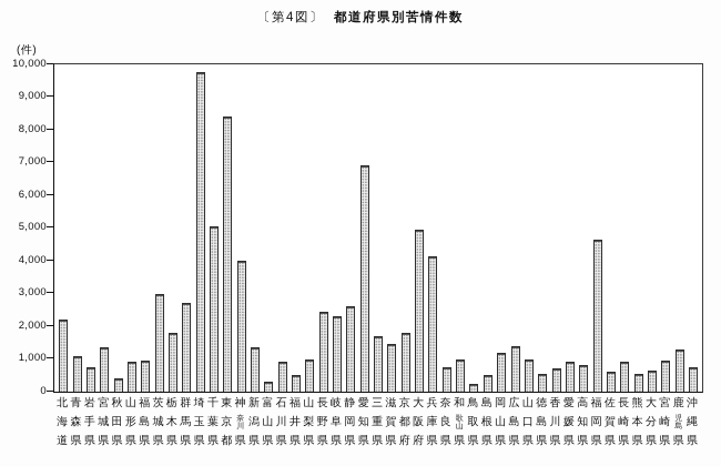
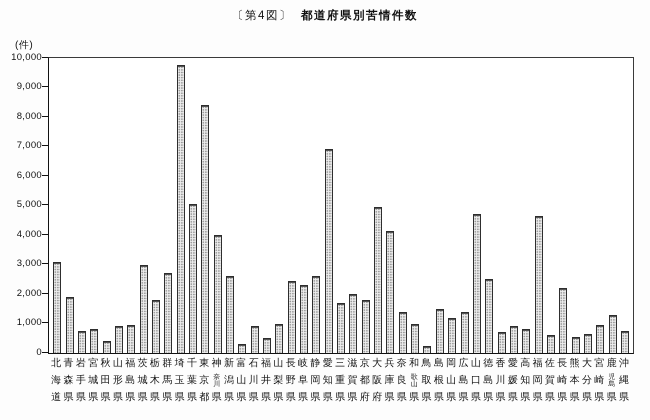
北海道: 2200 -> 3100
青森県: 1100 -> 1900
宮城県: 1400 -> 800
新潟県: 1400 -> 2600
滋賀県: 1400 -> 2000
奈良県: 800 -> 1400
島根県: 500 -> 1500
山口県: 1000 -> 4700
徳島県: 600 -> 2500
長崎県: 900 -> 2200
